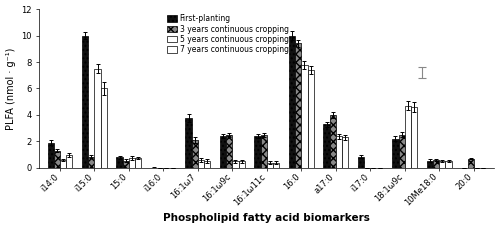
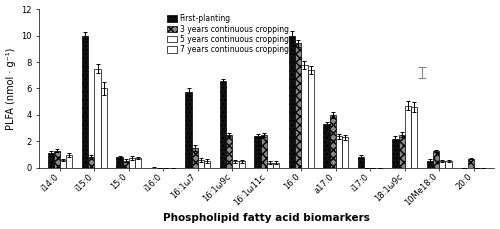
First-planting/i14:0: 1.9 -> 1.1
First-planting/16:1ω7: 3.8 -> 5.7
3 years continuous cropping/16:1ω7: 2.1 -> 1.5
First-planting/16:1ω9c: 2.4 -> 6.6
3 years continuous cropping/10Me18:0: 0.6 -> 1.3
